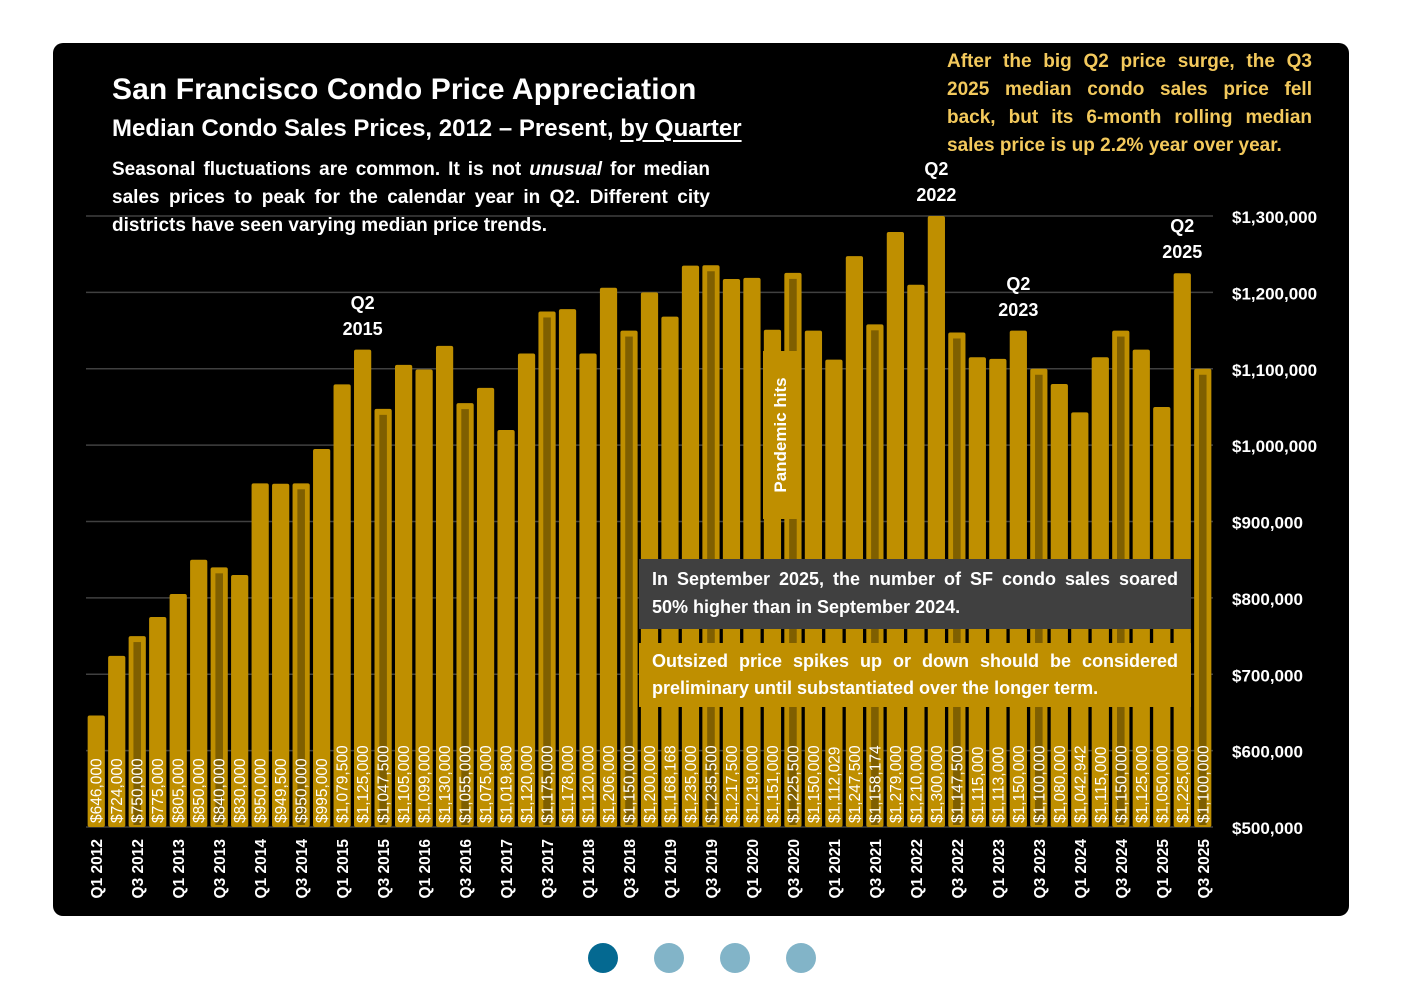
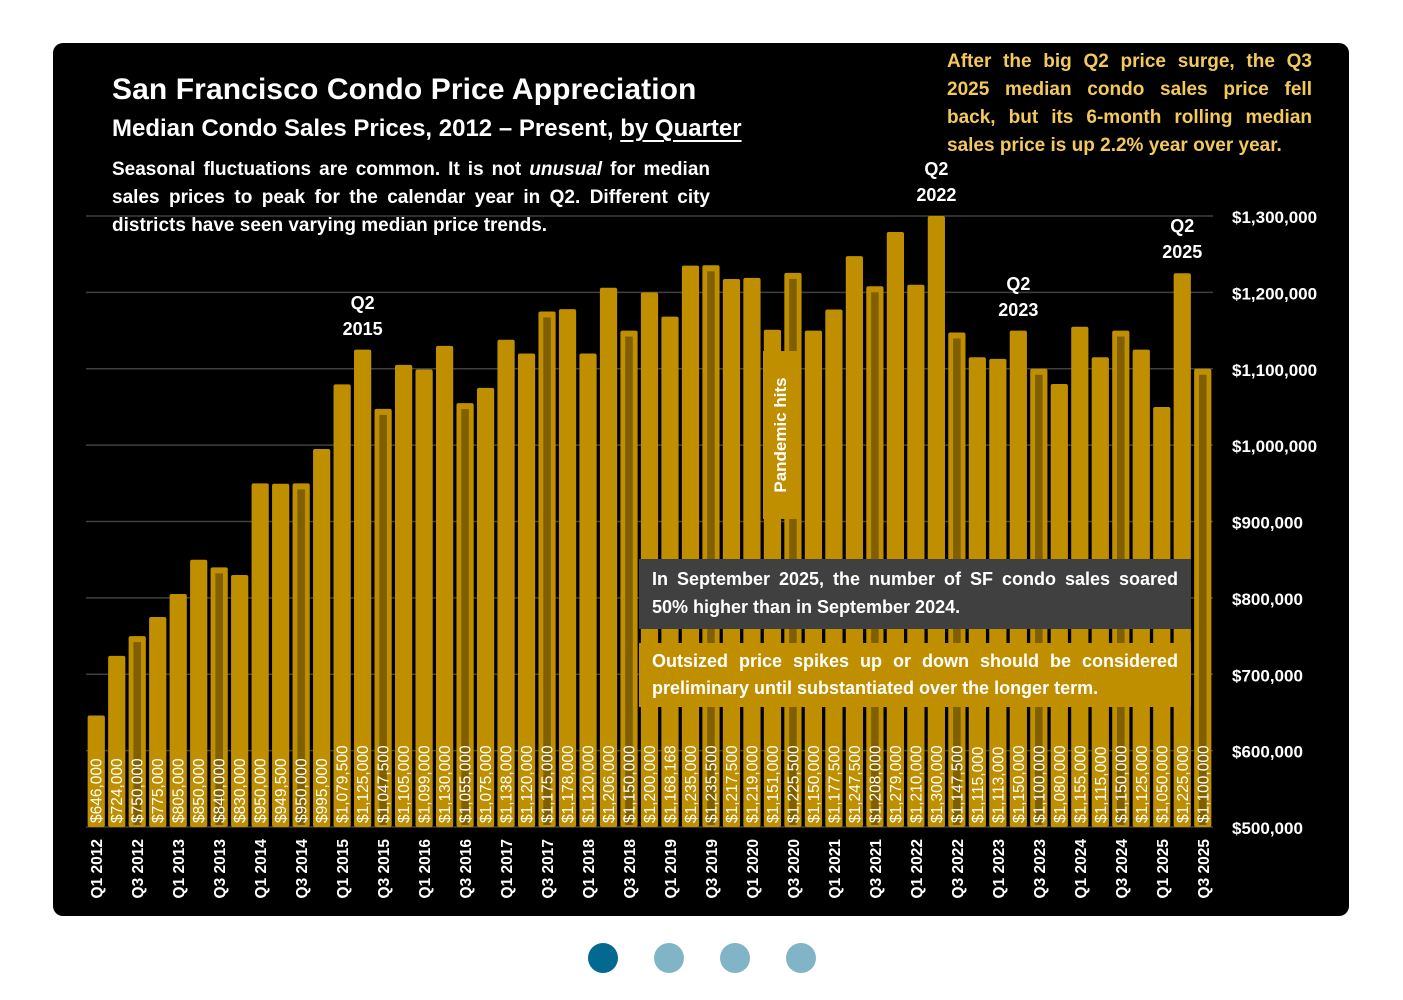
Q1 2017: $1,019,800 -> $1,138,000
Q1 2021: $1,112,029 -> $1,177,500
Q3 2021: $1,158,174 -> $1,208,000
Q1 2024: $1,042,942 -> $1,155,000
